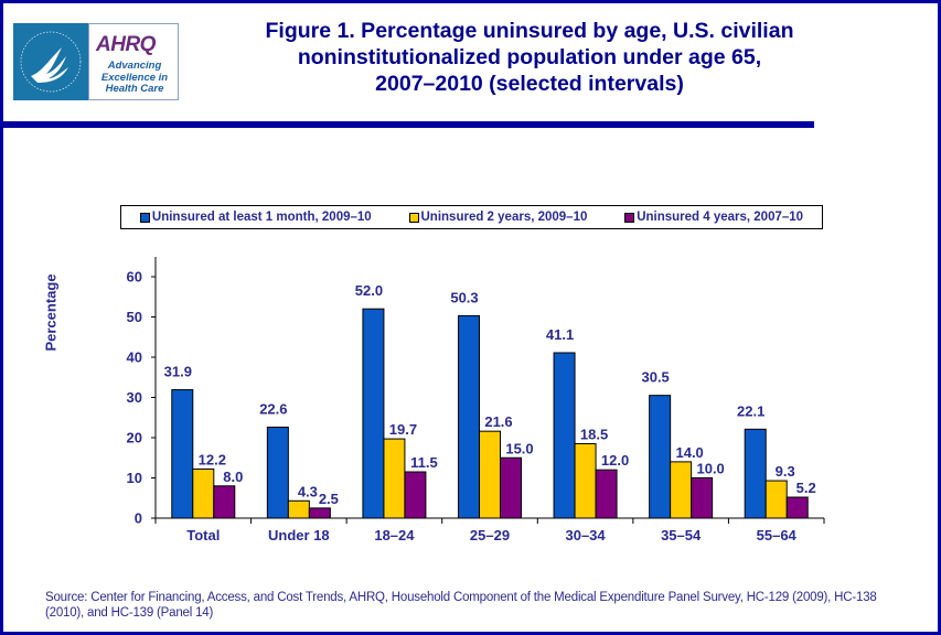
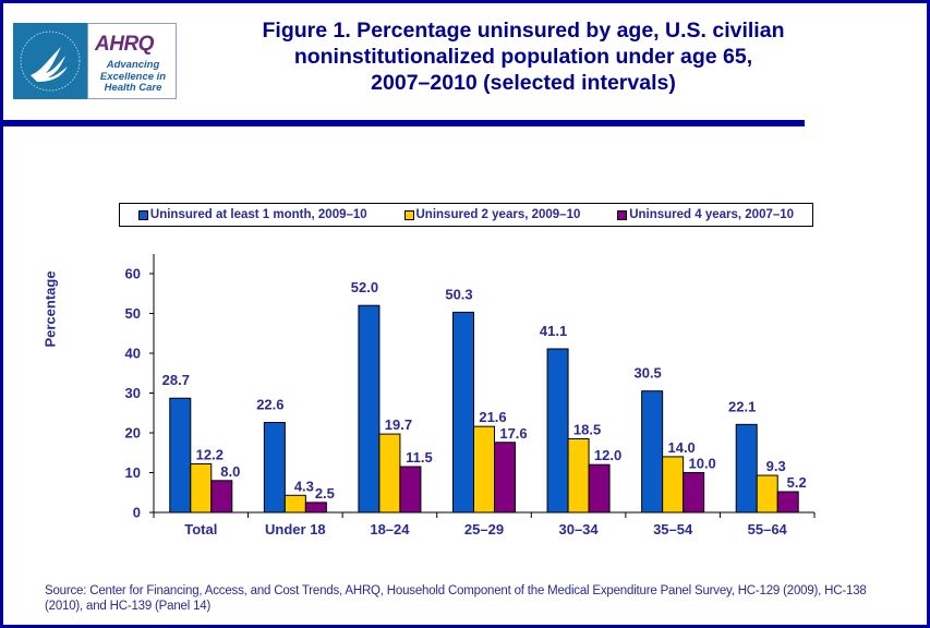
Uninsured at least 1 month, 2009–10/Total: 31.9 -> 28.7
Uninsured 4 years, 2007–10/25–29: 15.0 -> 17.6
